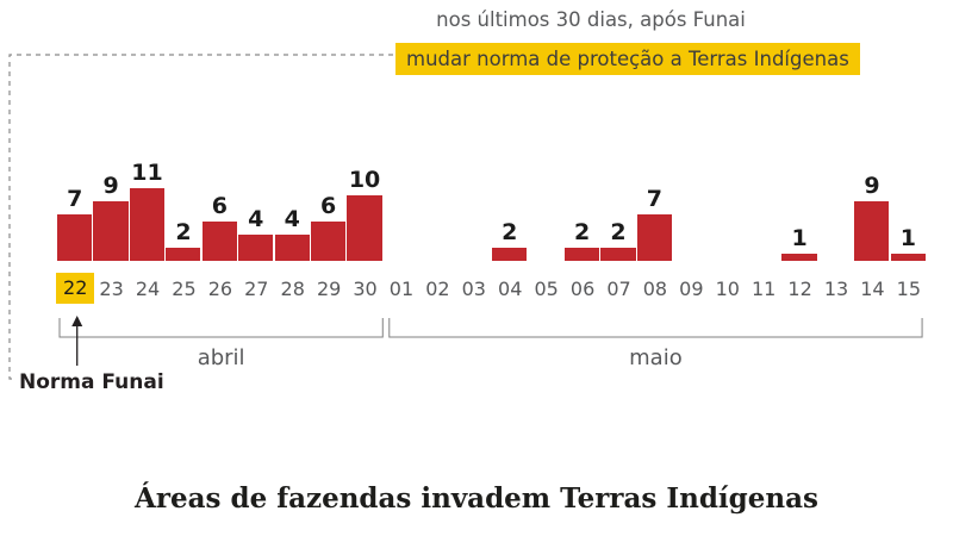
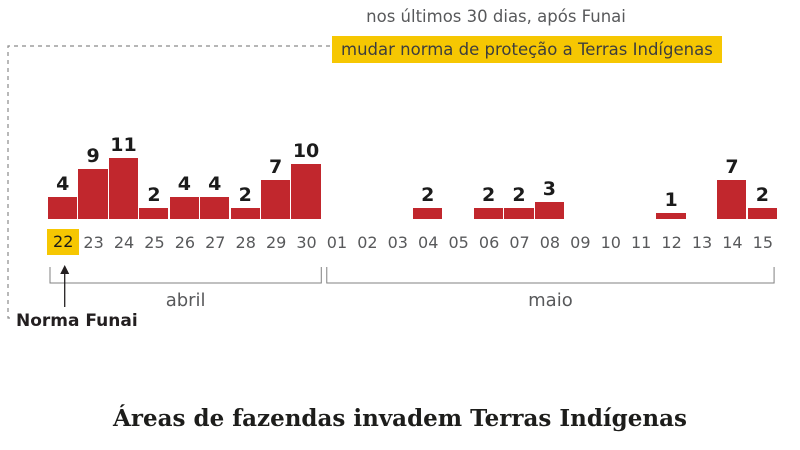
22: 7 -> 4
26: 6 -> 4
28: 4 -> 2
29: 6 -> 7
08: 7 -> 3
14: 9 -> 7
15: 1 -> 2
